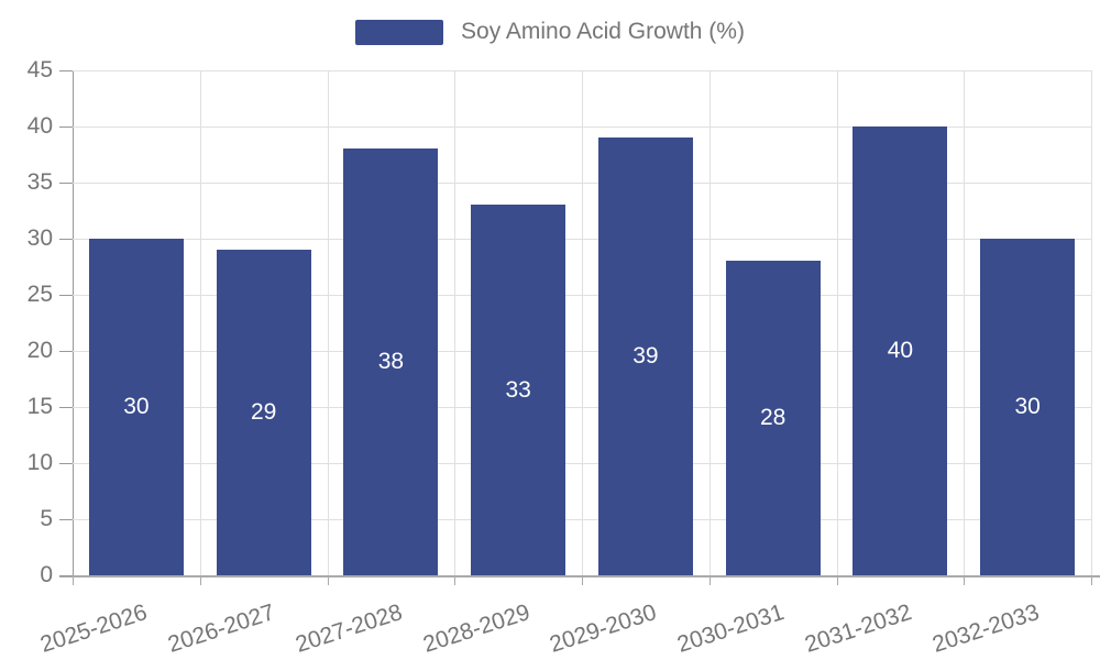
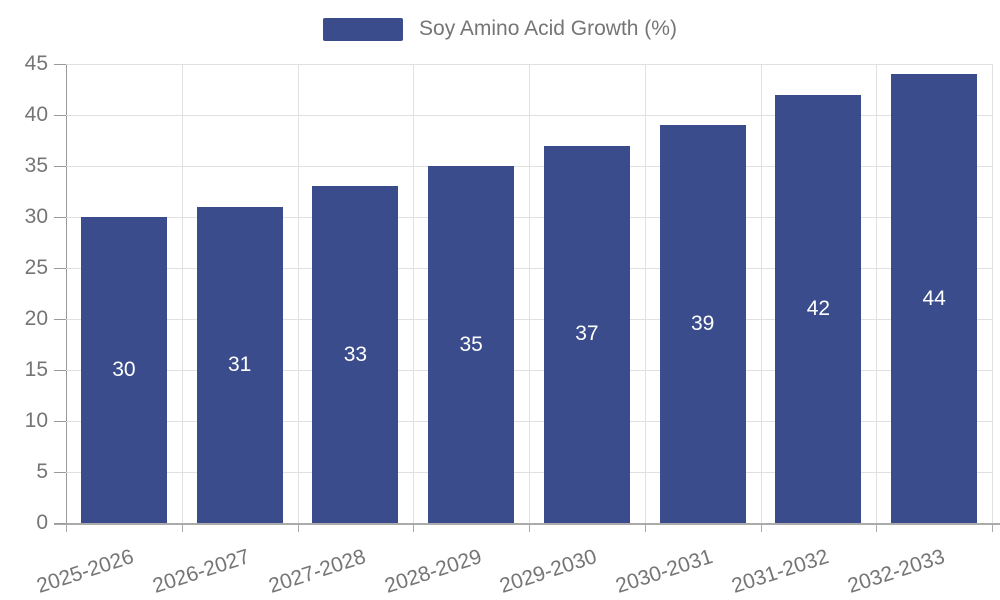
2026-2027: 29 -> 31
2027-2028: 38 -> 33
2028-2029: 33 -> 35
2029-2030: 39 -> 37
2030-2031: 28 -> 39
2031-2032: 40 -> 42
2032-2033: 30 -> 44
